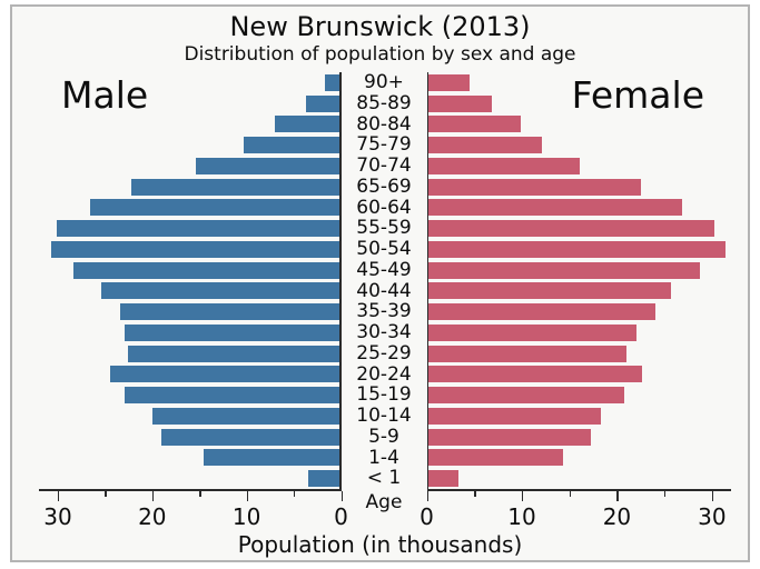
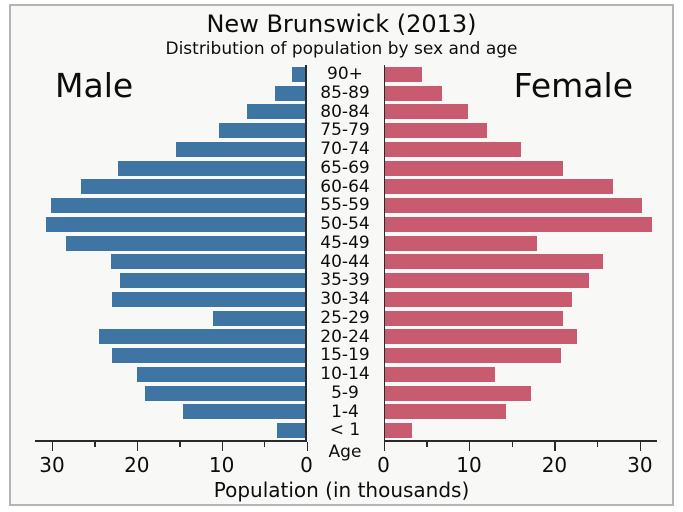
Female/65-69: 22 -> 21
Female/45-49: 29 -> 18
Male/40-44: 25 -> 23
Male/35-39: 23 -> 22
Male/25-29: 23 -> 11
Female/10-14: 18 -> 13
